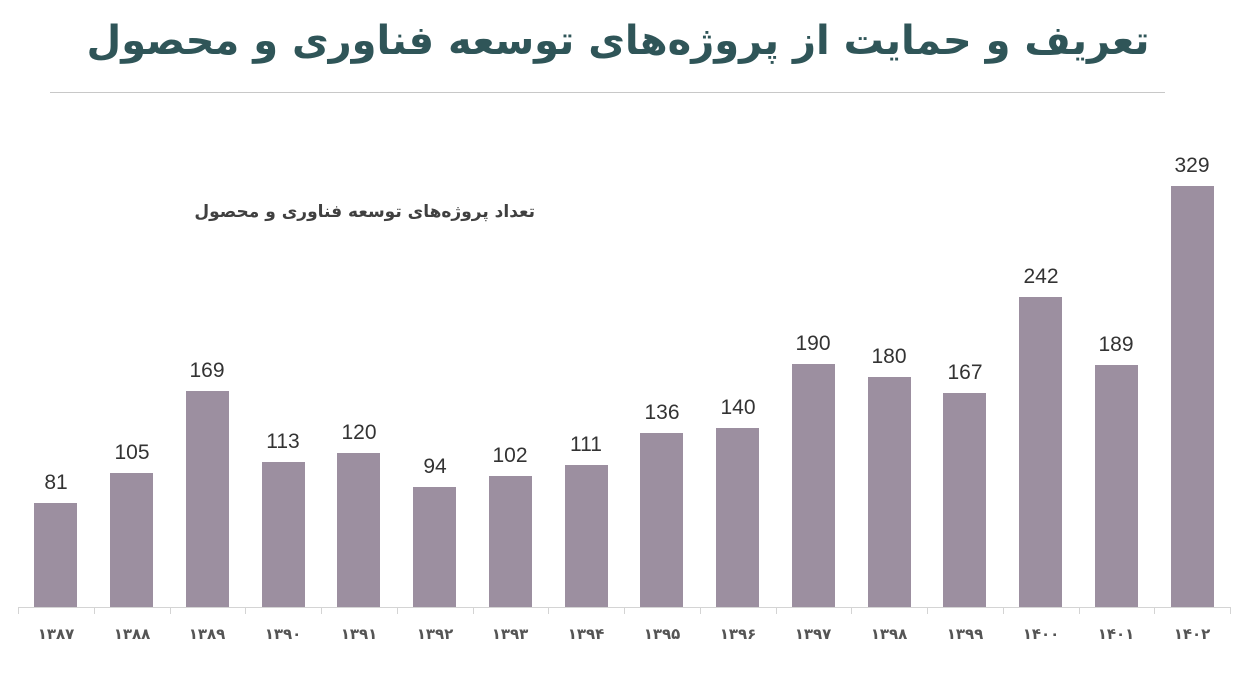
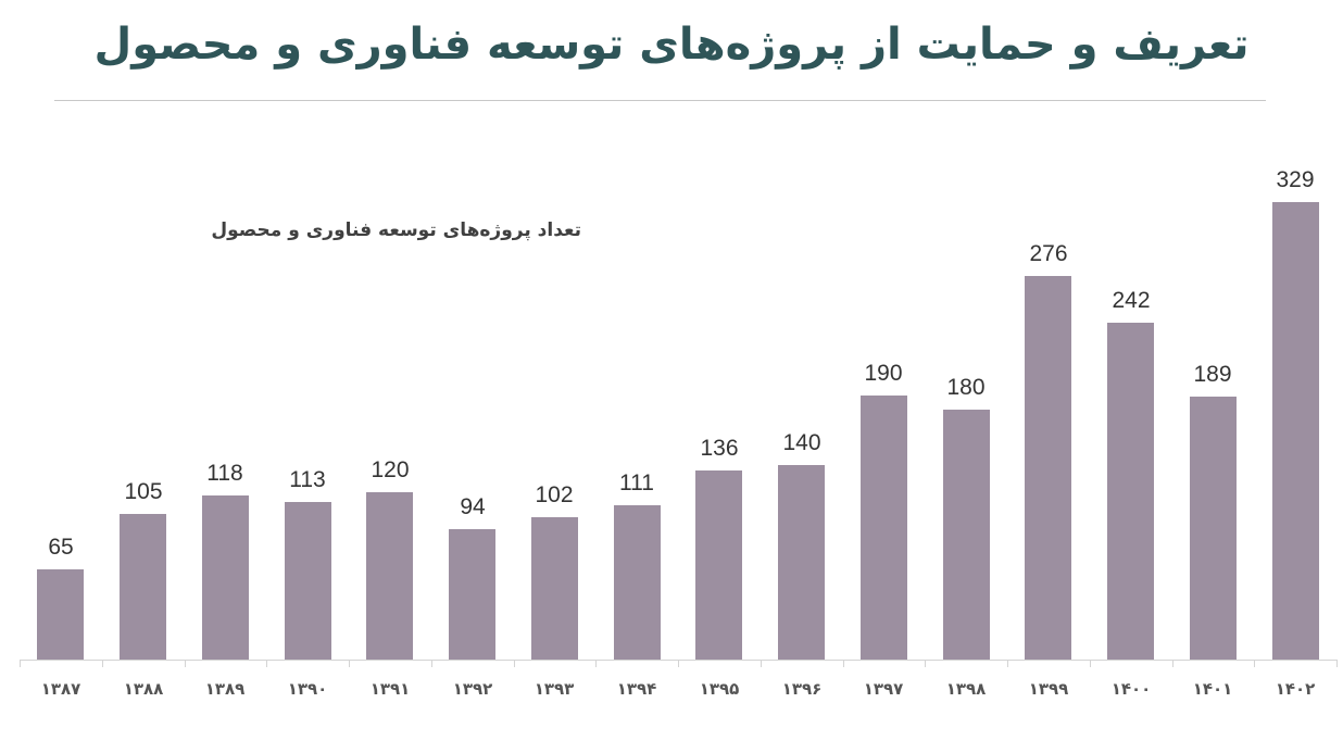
۱۳۸۷: 81 -> 65
۱۳۸۹: 169 -> 118
۱۳۹۹: 167 -> 276
